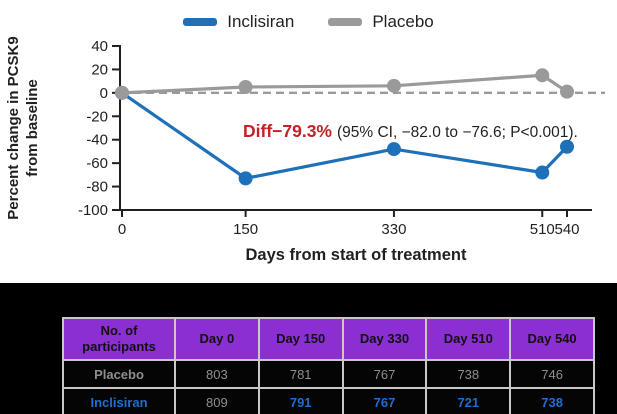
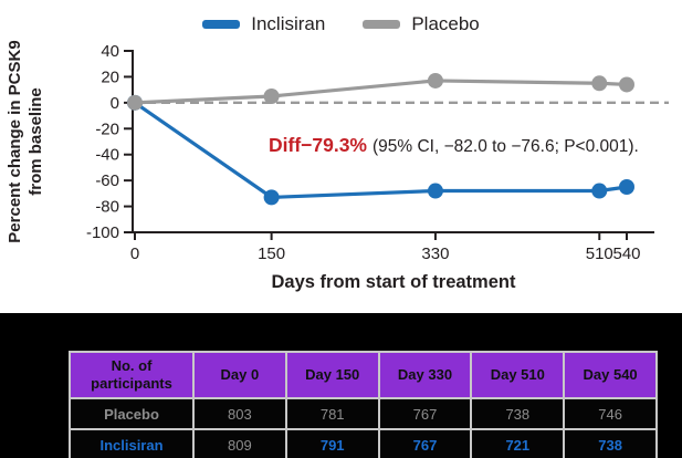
Inclisiran/330: -48 -> -68
Placebo/330: 6 -> 17
Inclisiran/540: -46 -> -65
Placebo/540: 1 -> 14
